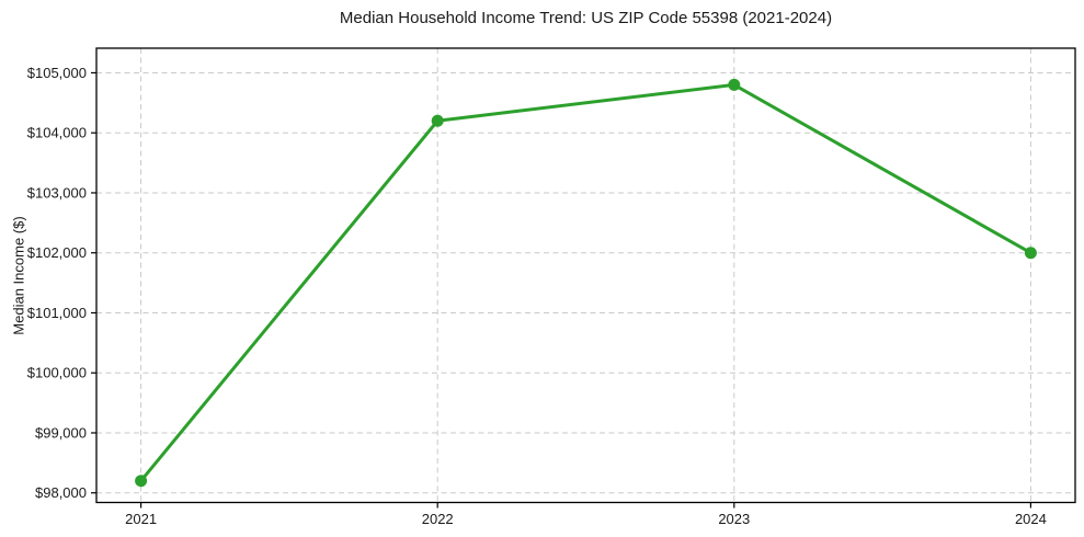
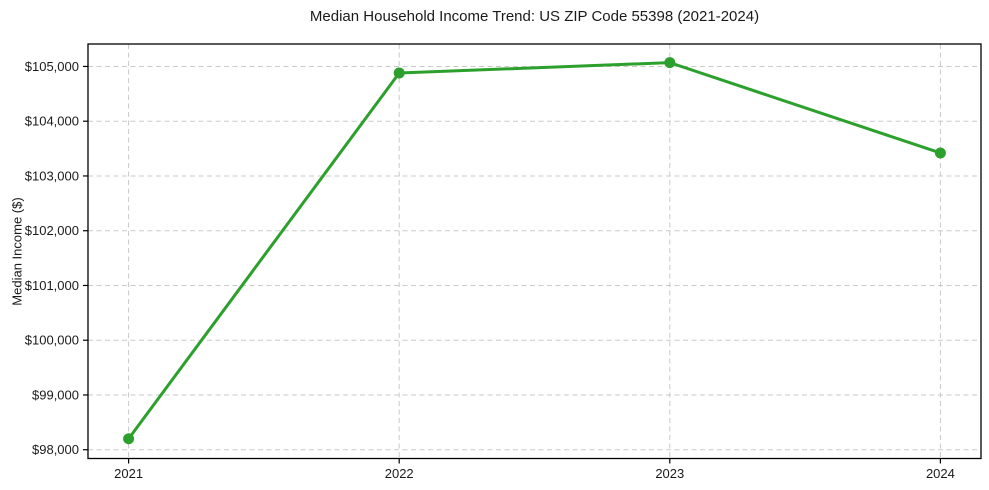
2022: $104200 -> $104900
2023: $104800 -> $105100
2024: $102000 -> $103400
